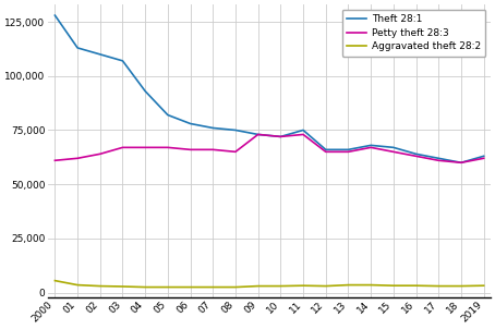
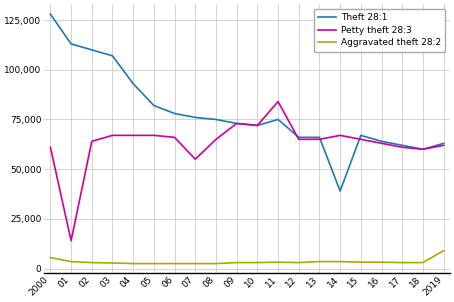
Petty theft 28:3/01: 62,000 -> 14,000
Petty theft 28:3/07: 66,000 -> 55,000
Petty theft 28:3/11: 73,000 -> 84,000
Theft 28:1/14: 68,000 -> 39,000
Aggravated theft 28:2/2019: 3,000 -> 9,000
